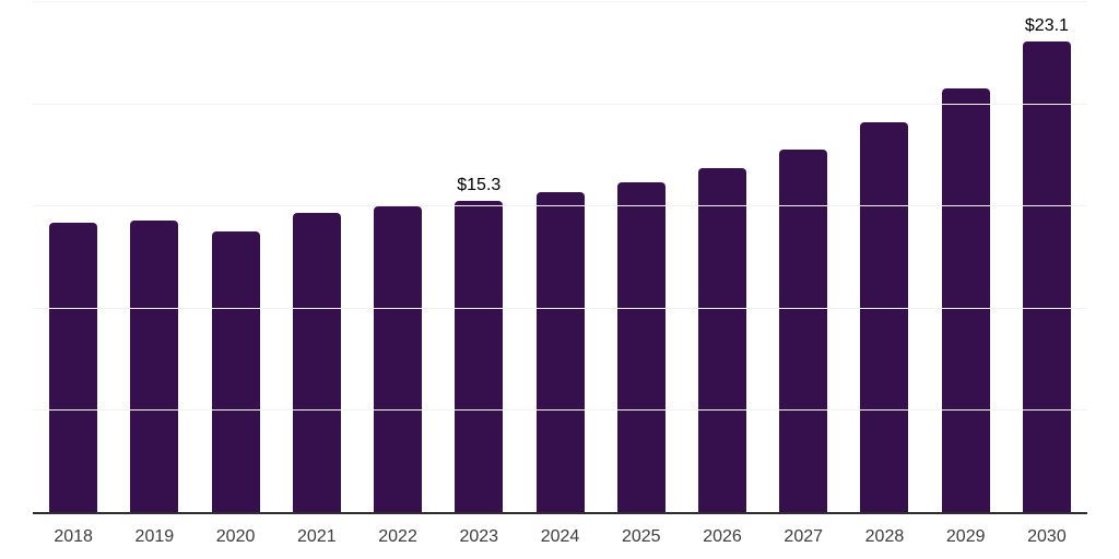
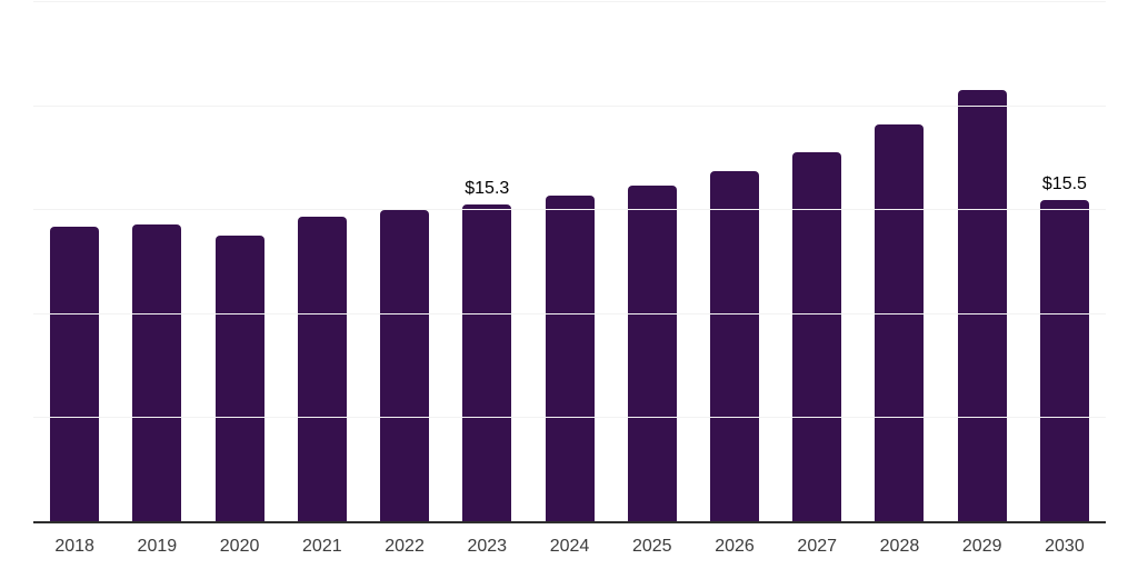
2030: $23.1 -> $15.5
